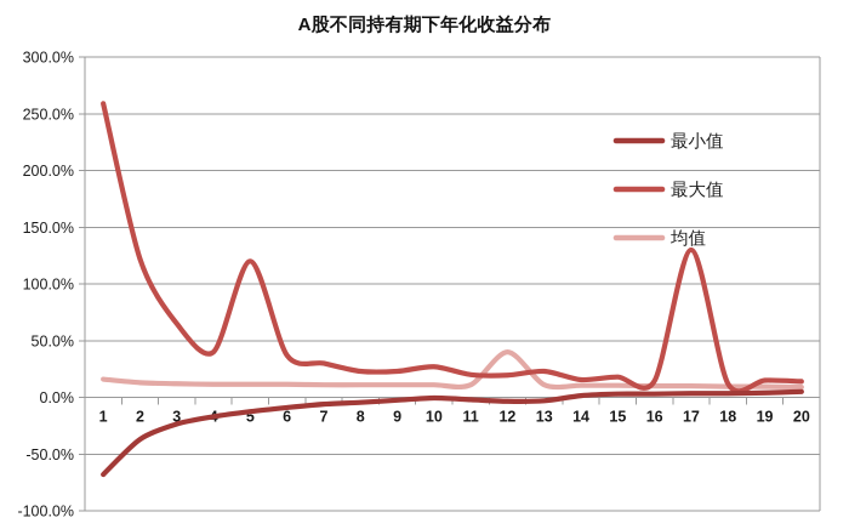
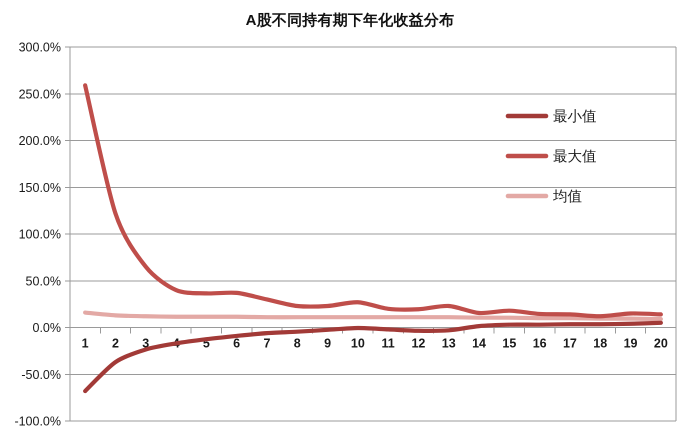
最大值/5: 120% -> 40%
均值/12: 40% -> 10%
最大值/17: 130% -> 10%
